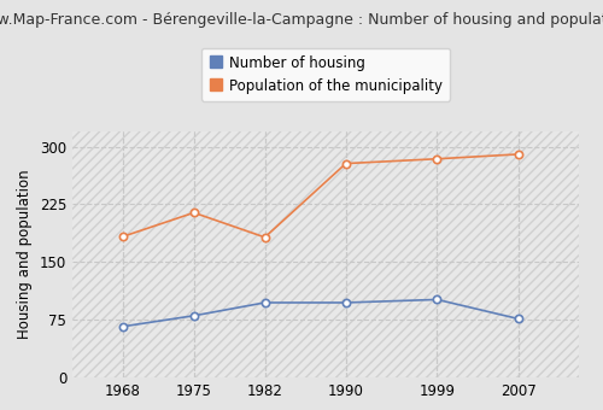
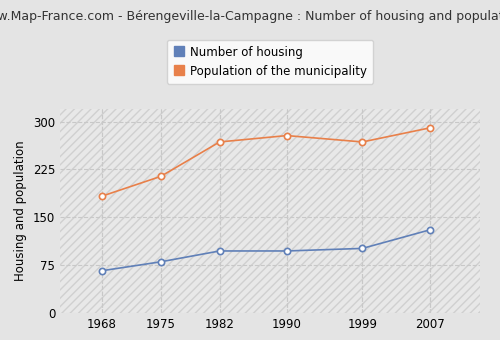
Population of the municipality/1982: 182 -> 268
Population of the municipality/1999: 284 -> 268
Number of housing/2007: 76 -> 130
